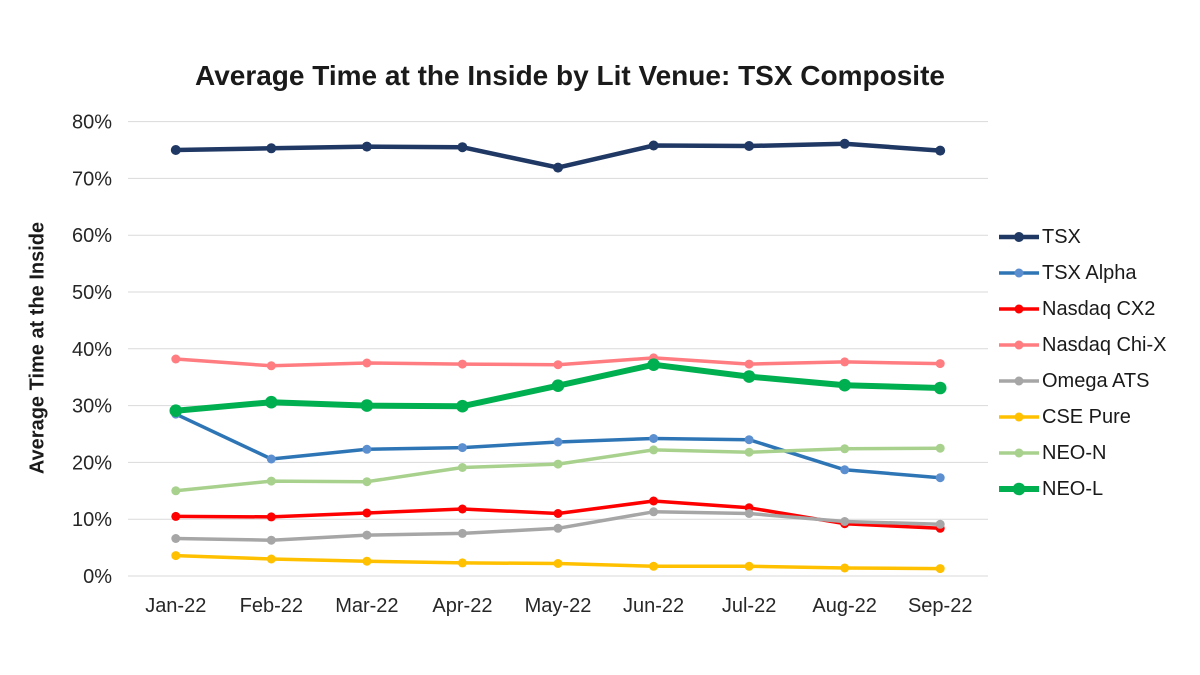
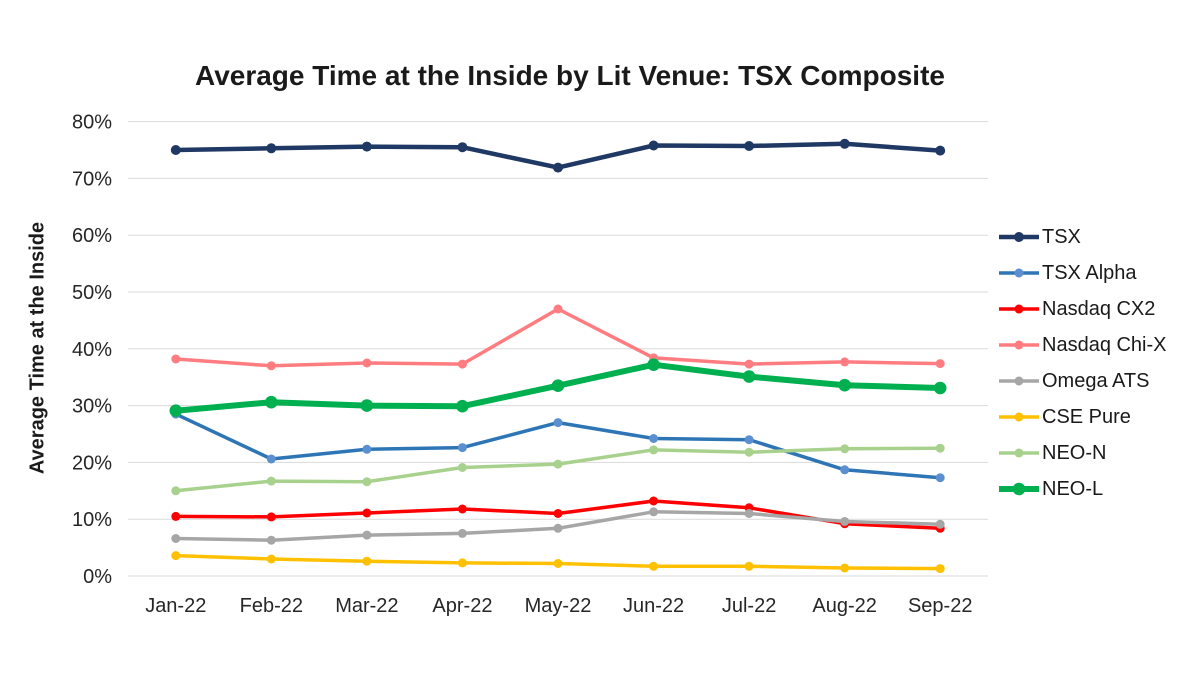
TSX Alpha/May-22: 24% -> 27%
Nasdaq Chi-X/May-22: 37% -> 47%
